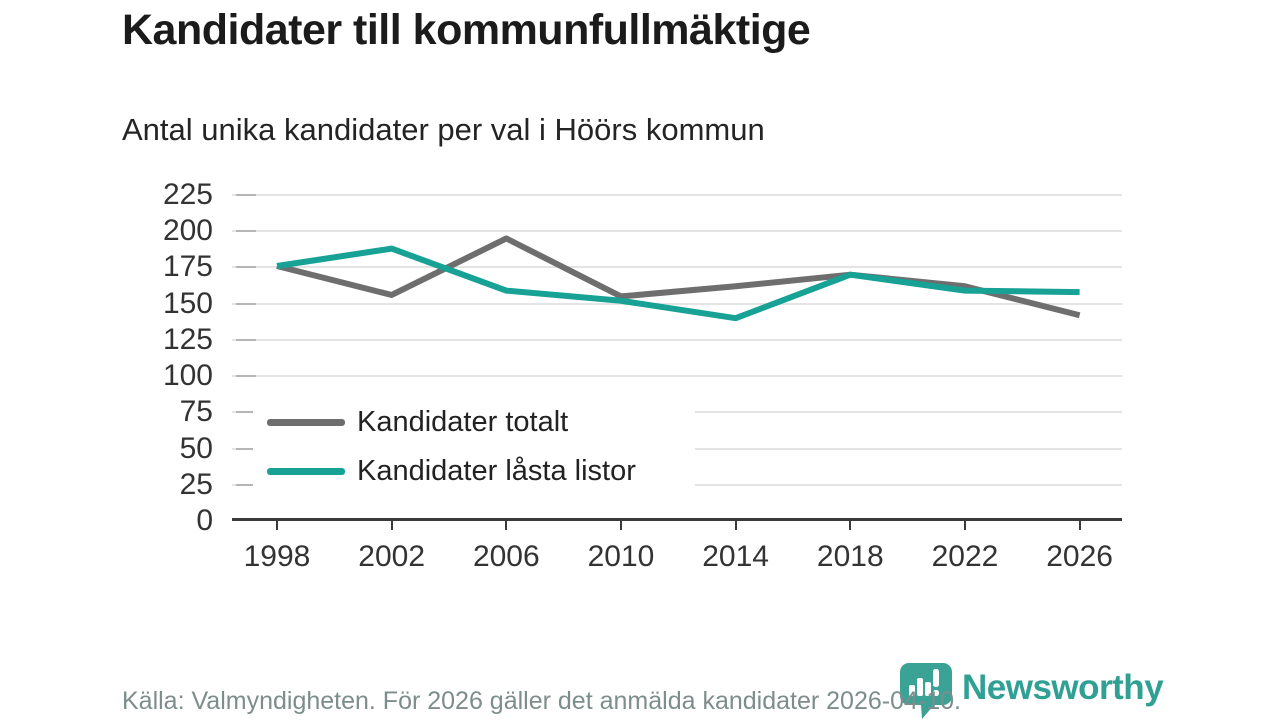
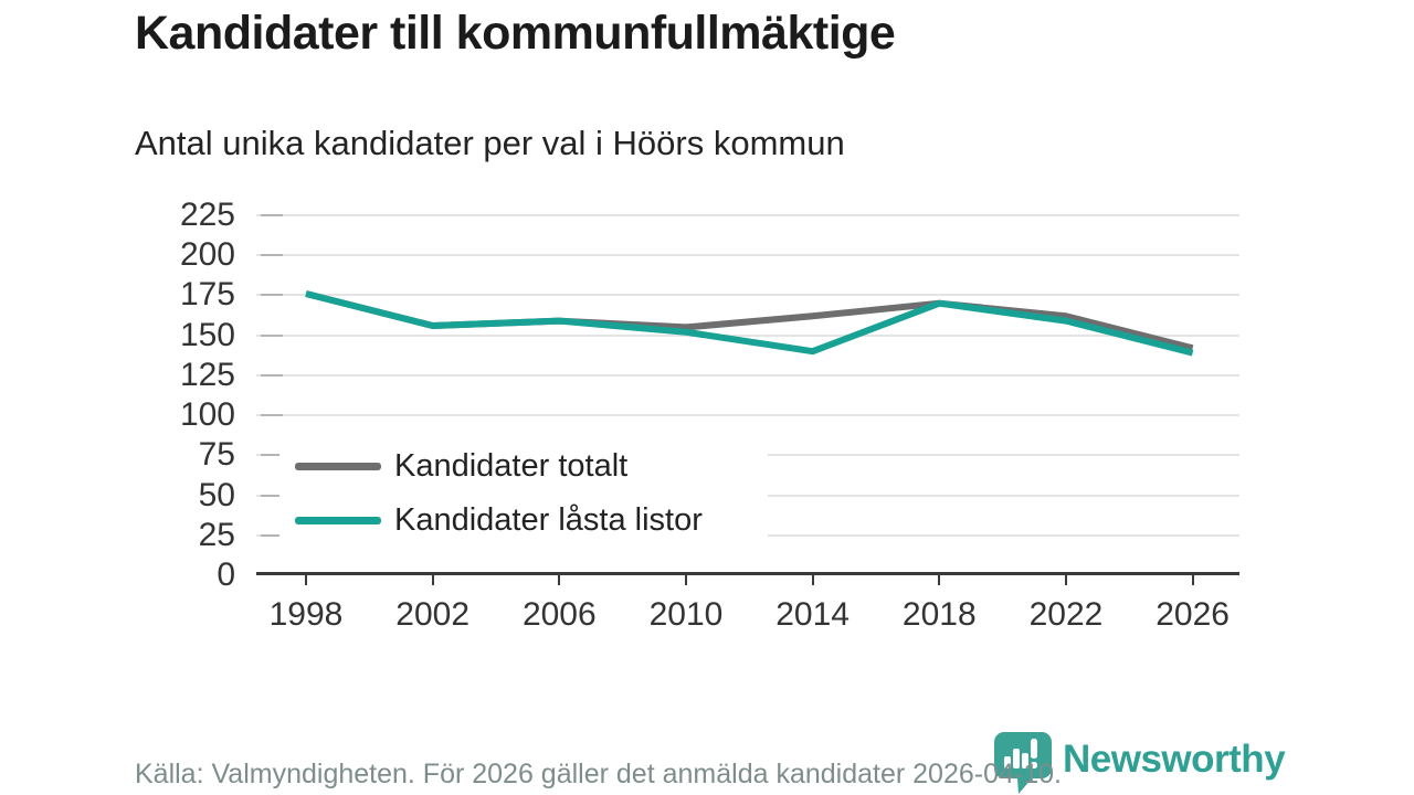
Kandidater låsta listor/2002: 188 -> 156
Kandidater totalt/2006: 195 -> 159
Kandidater låsta listor/2026: 158 -> 139
